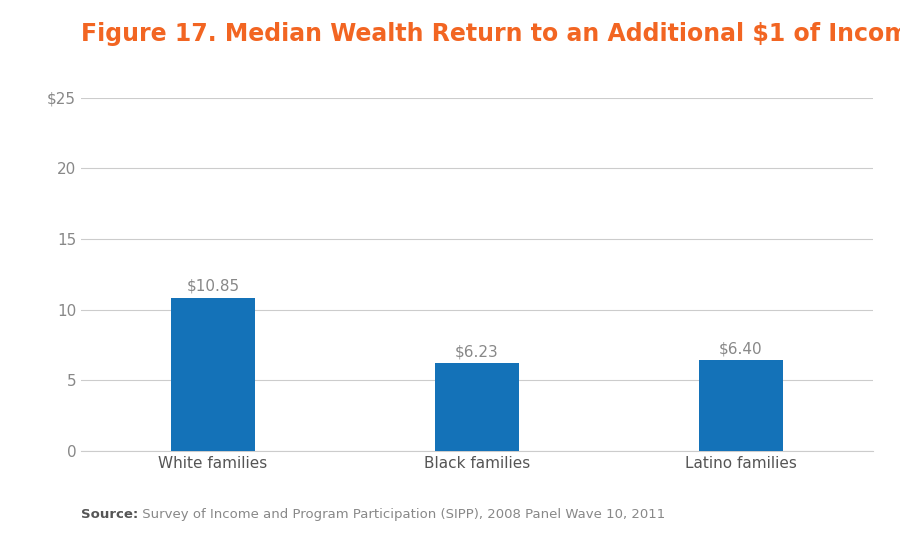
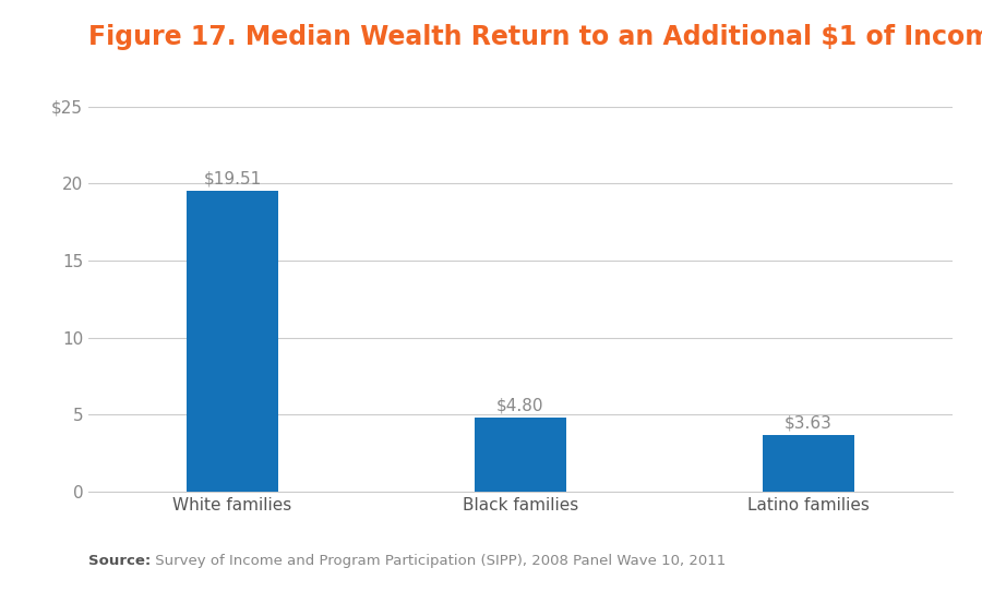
White families: $10.85 -> $19.51
Black families: $6.23 -> $4.80
Latino families: $6.40 -> $3.63
